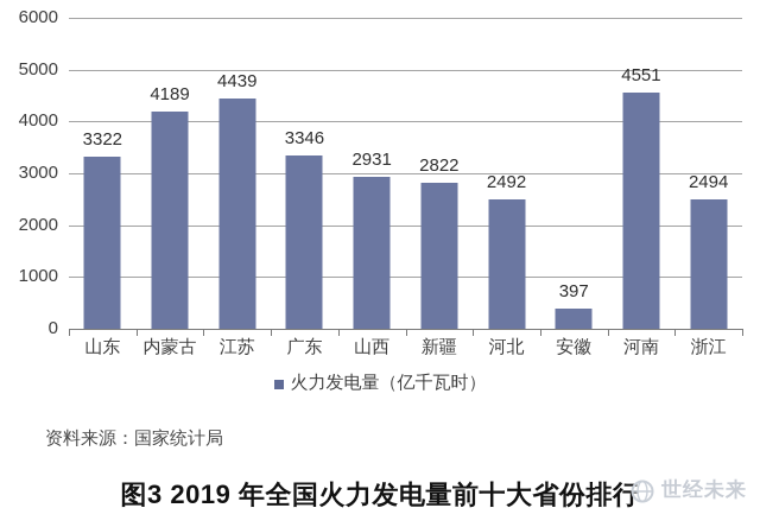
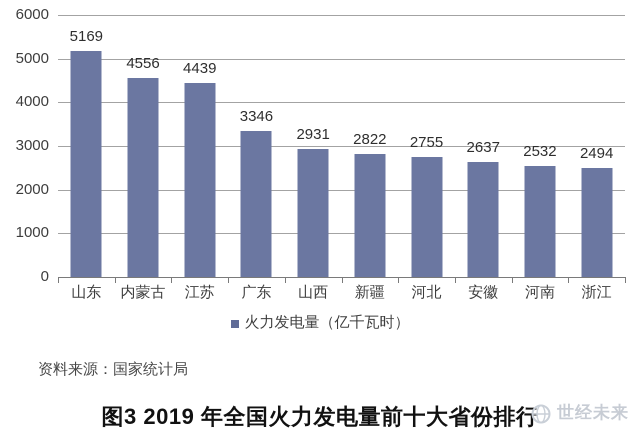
山东: 3322 -> 5169
内蒙古: 4189 -> 4556
河北: 2492 -> 2755
安徽: 397 -> 2637
河南: 4551 -> 2532
